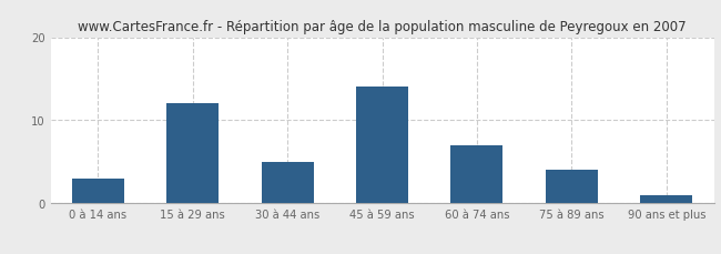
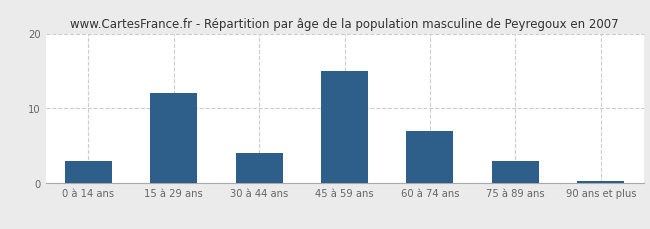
30 à 44 ans: 5.0 -> 4.0
45 à 59 ans: 14.0 -> 15.0
75 à 89 ans: 4.0 -> 3.0
90 ans et plus: 1.0 -> 0.3
